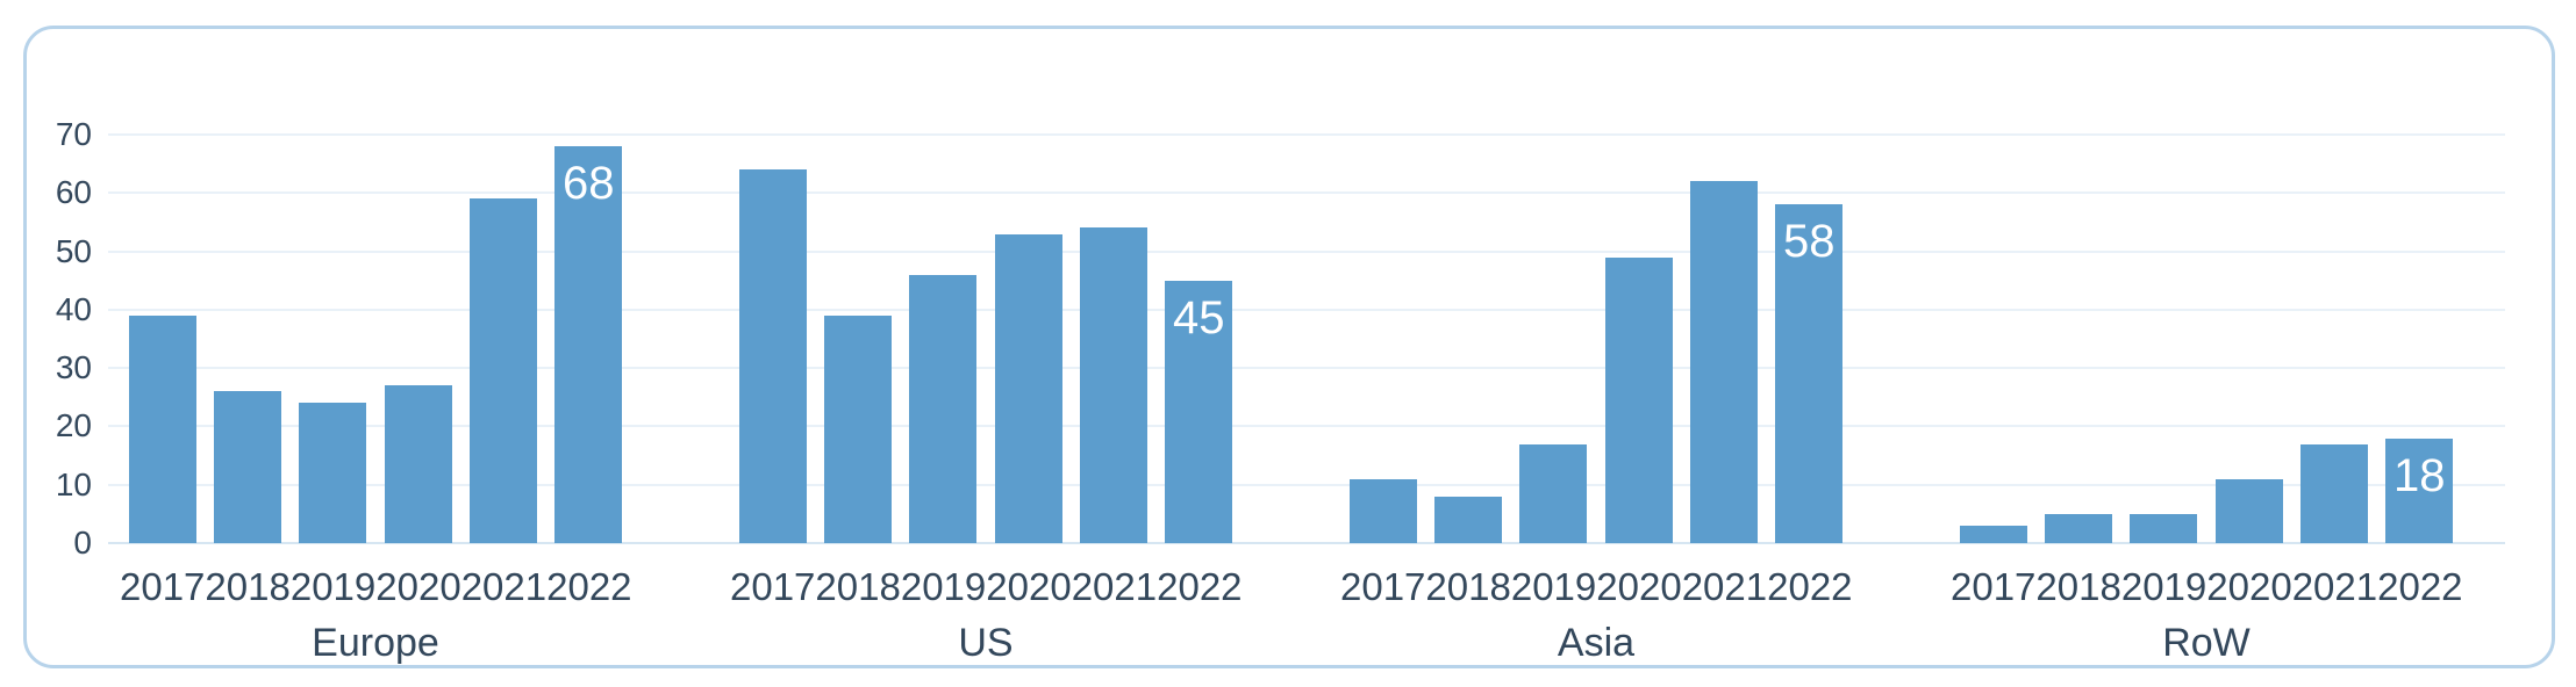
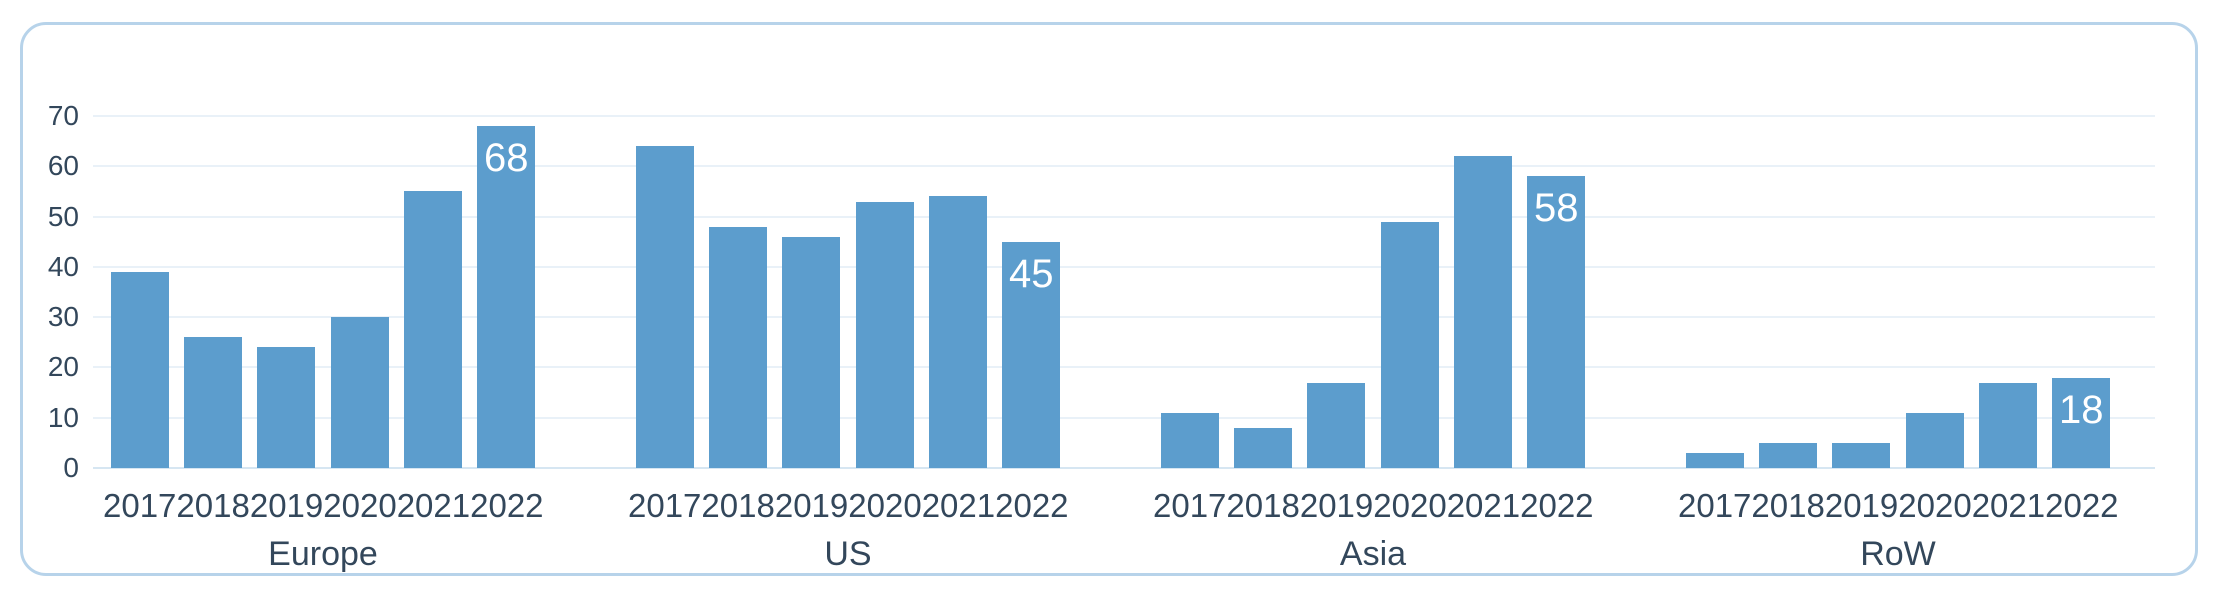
US/2018: 39 -> 48
Europe/2020: 27 -> 30
Europe/2021: 59 -> 55
